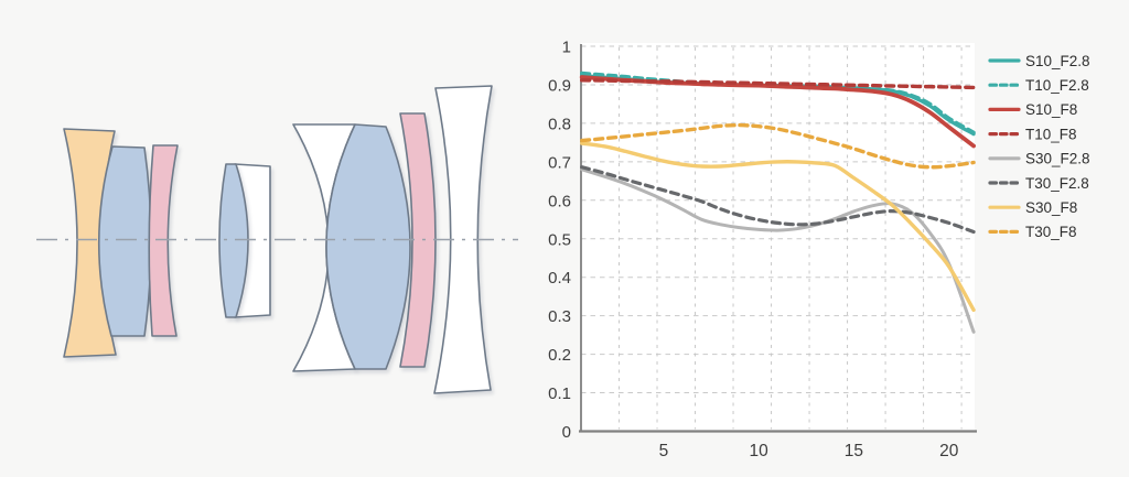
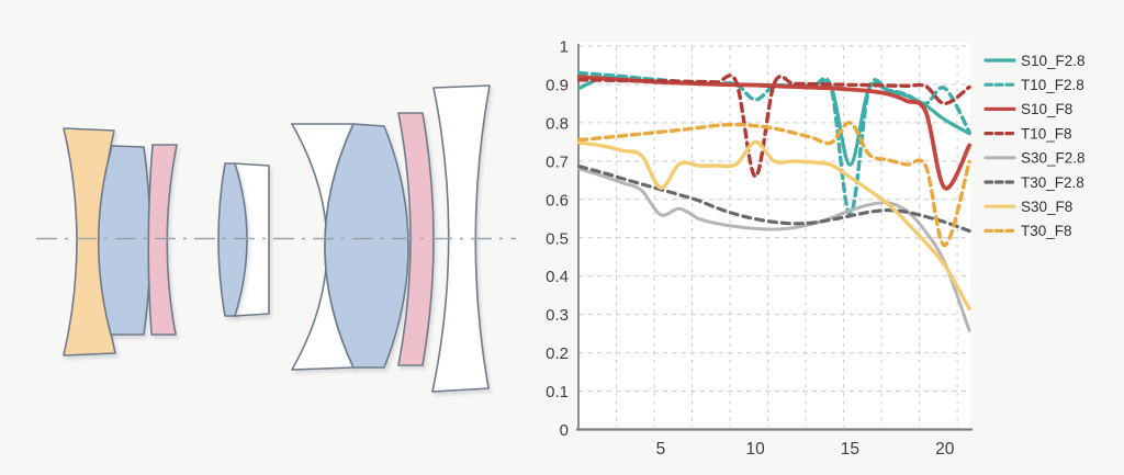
S10_F2.8/0.7: 0.92 -> 0.89
S30_F2.8/5: 0.60 -> 0.56
S30_F8/5: 0.70 -> 0.63
T10_F2.8/10: 0.90 -> 0.86
T10_F8/10: 0.90 -> 0.66
S30_F8/10: 0.70 -> 0.75
S10_F2.8/15: 0.89 -> 0.69
T10_F2.8/15: 0.89 -> 0.56
T30_F8/15: 0.73 -> 0.80
T10_F2.8/20: 0.81 -> 0.89
S10_F8/20: 0.79 -> 0.63
T10_F8/20: 0.89 -> 0.85
T30_F8/20: 0.69 -> 0.48
